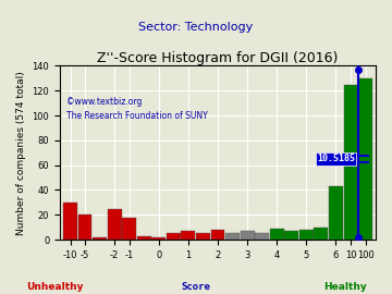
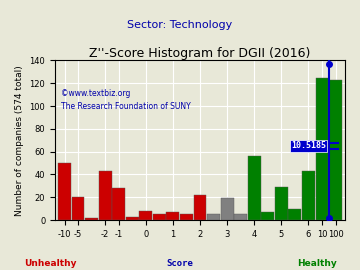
-10: 30 -> 50
-2: 25 -> 43
-1: 18 -> 28
0: 2 -> 8
2: 8 -> 22
3: 7 -> 19
4: 9 -> 56
5: 8 -> 29
100: 130 -> 123
